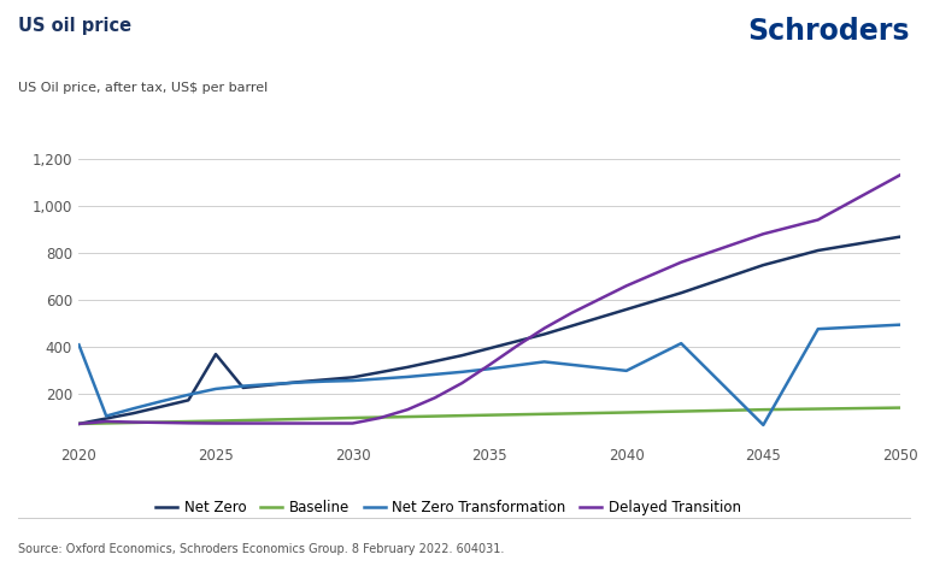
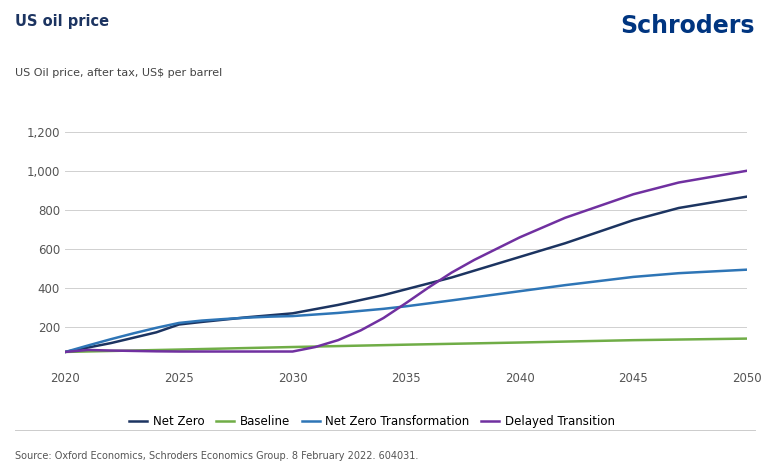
Net Zero Transformation/2020: 410 -> 80
Net Zero/2025: 370 -> 220
Net Zero Transformation/2040: 300 -> 380
Net Zero Transformation/2045: 70 -> 460
Delayed Transition/2050: 1,130 -> 1,000
